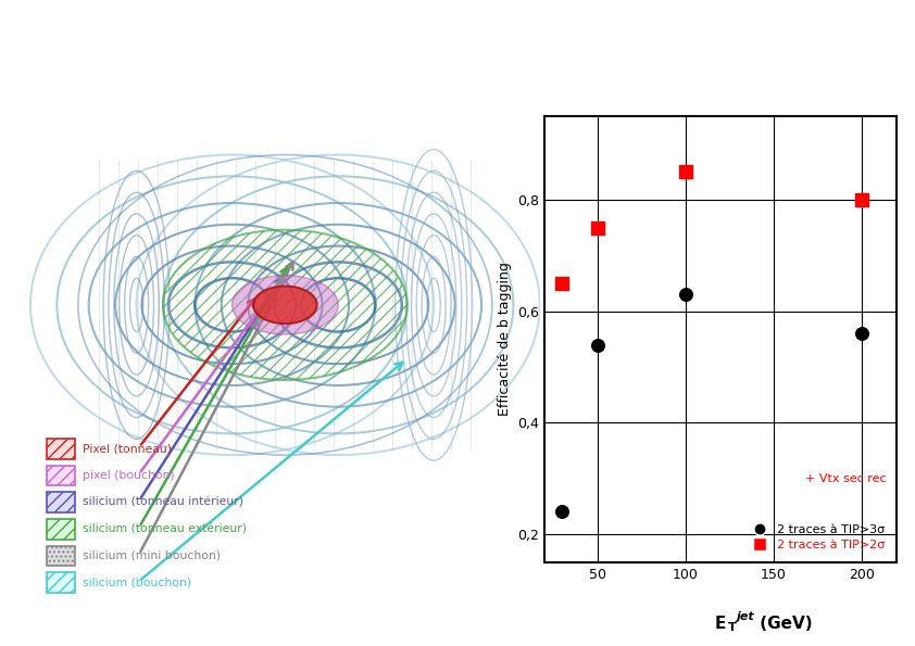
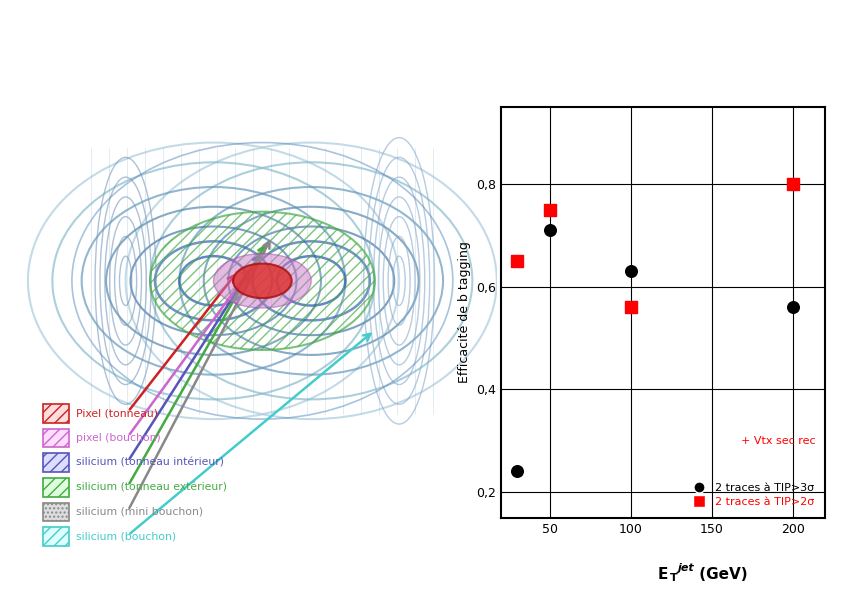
2 traces à TIP>3σ/50: 0,54 -> 0,71
2 traces à TIP>2σ/100: 0,85 -> 0,56
